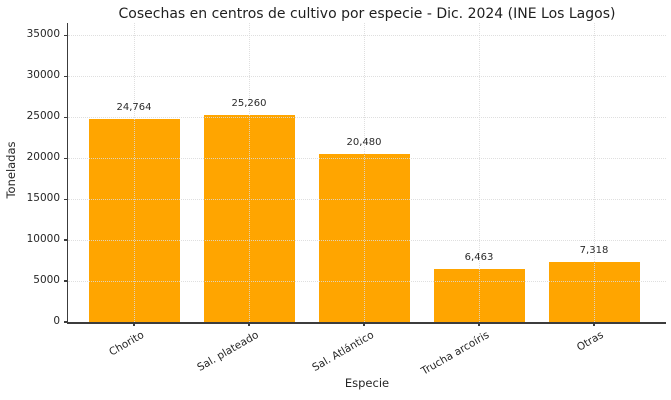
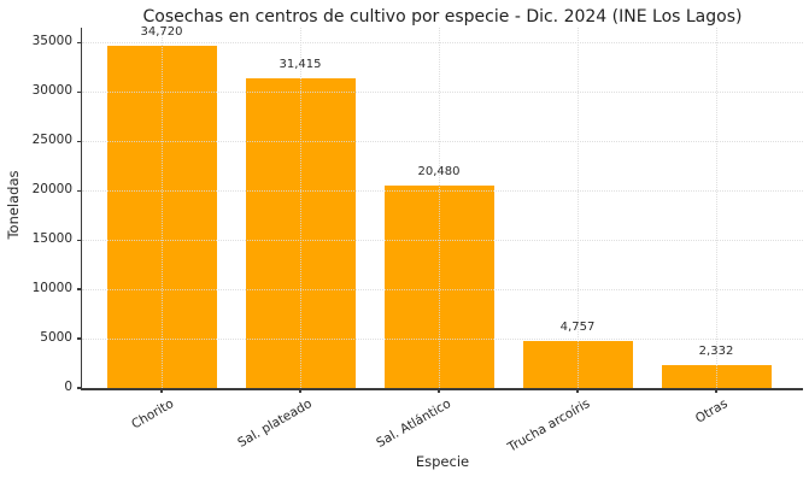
Chorito: 24,764 -> 34,720
Sal. plateado: 25,260 -> 31,415
Trucha arcoíris: 6,463 -> 4,757
Otras: 7,318 -> 2,332
